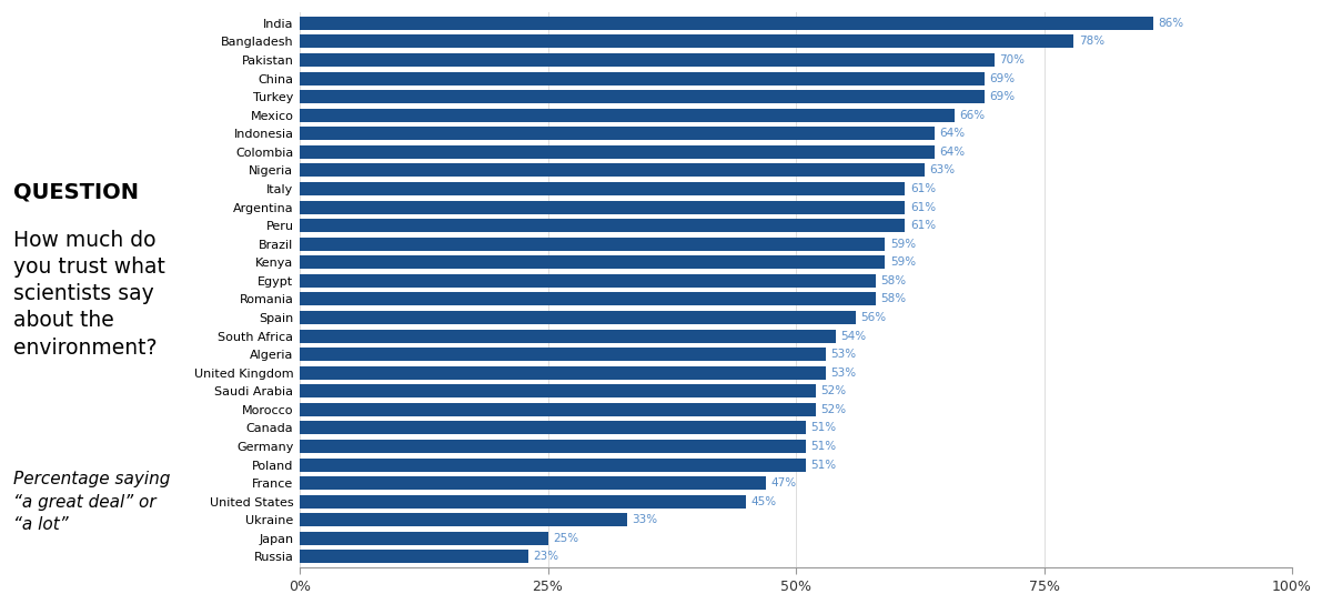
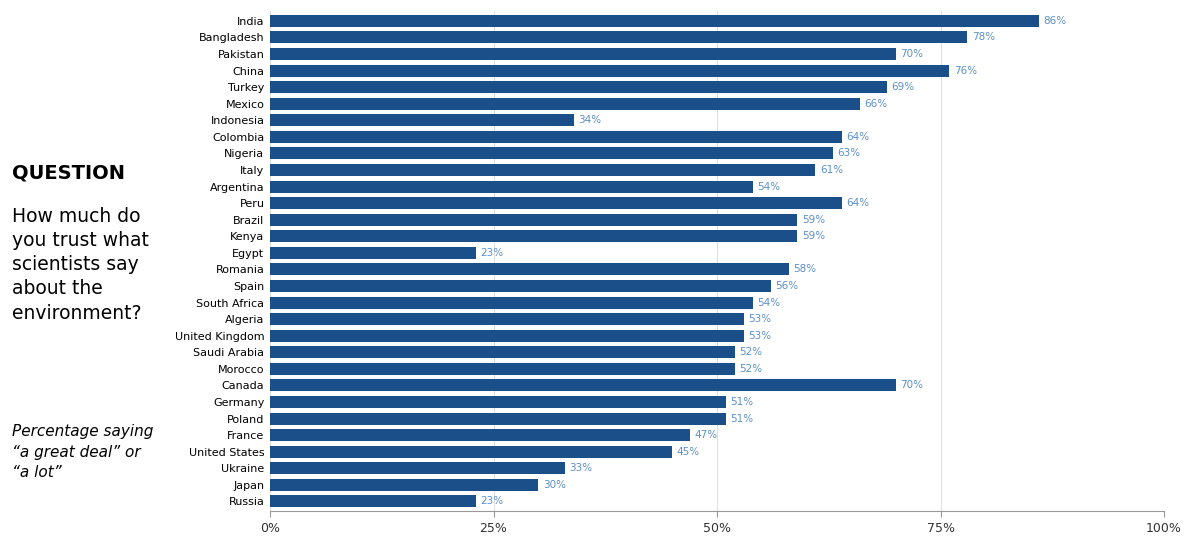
China: 69% -> 76%
Indonesia: 64% -> 34%
Argentina: 61% -> 54%
Peru: 61% -> 64%
Egypt: 58% -> 23%
Canada: 51% -> 70%
Japan: 25% -> 30%
